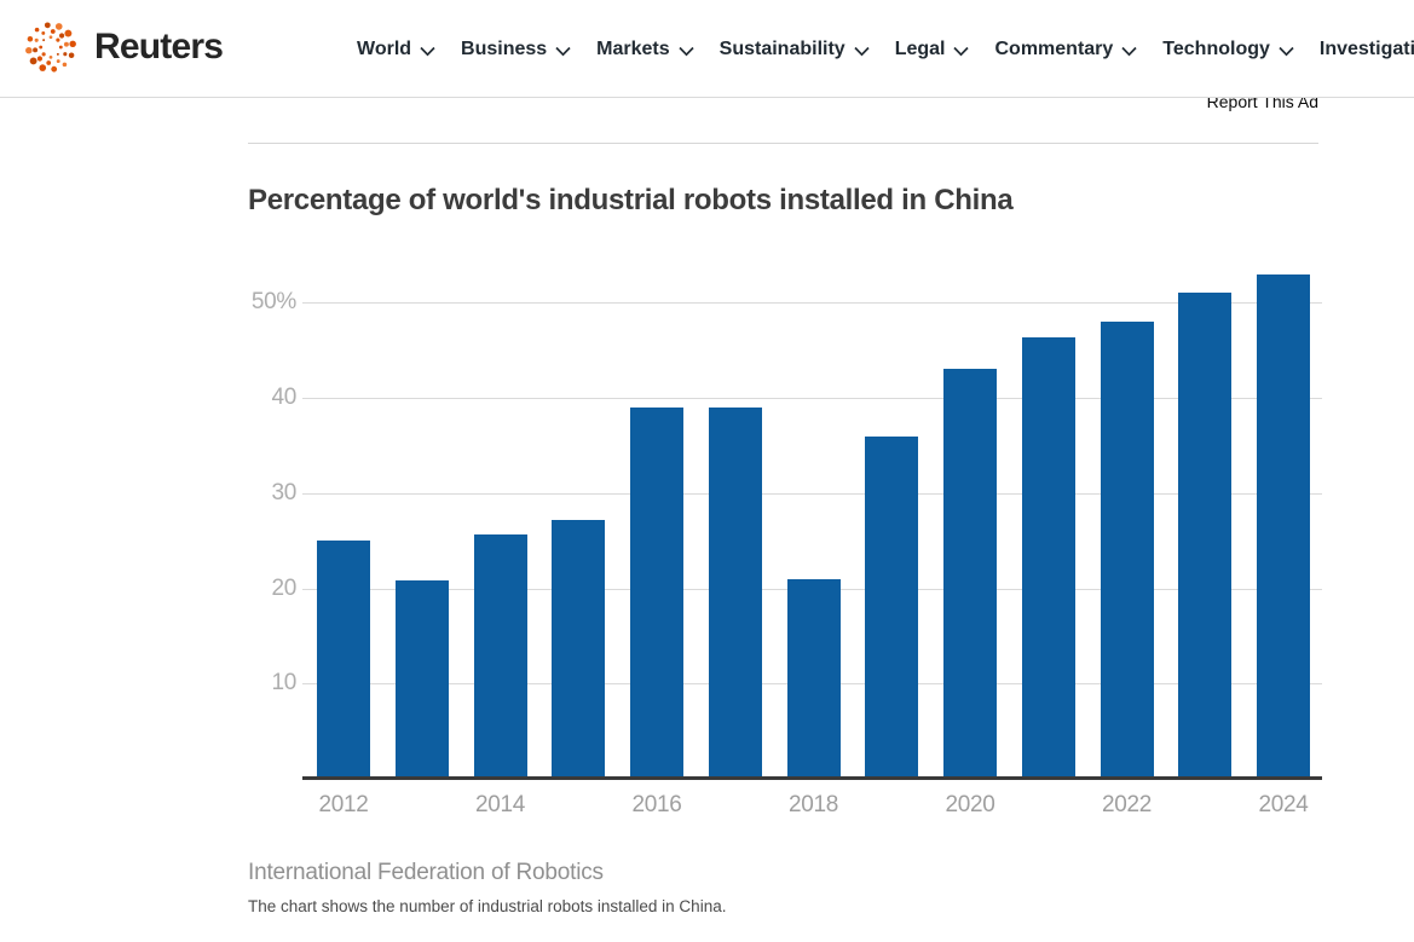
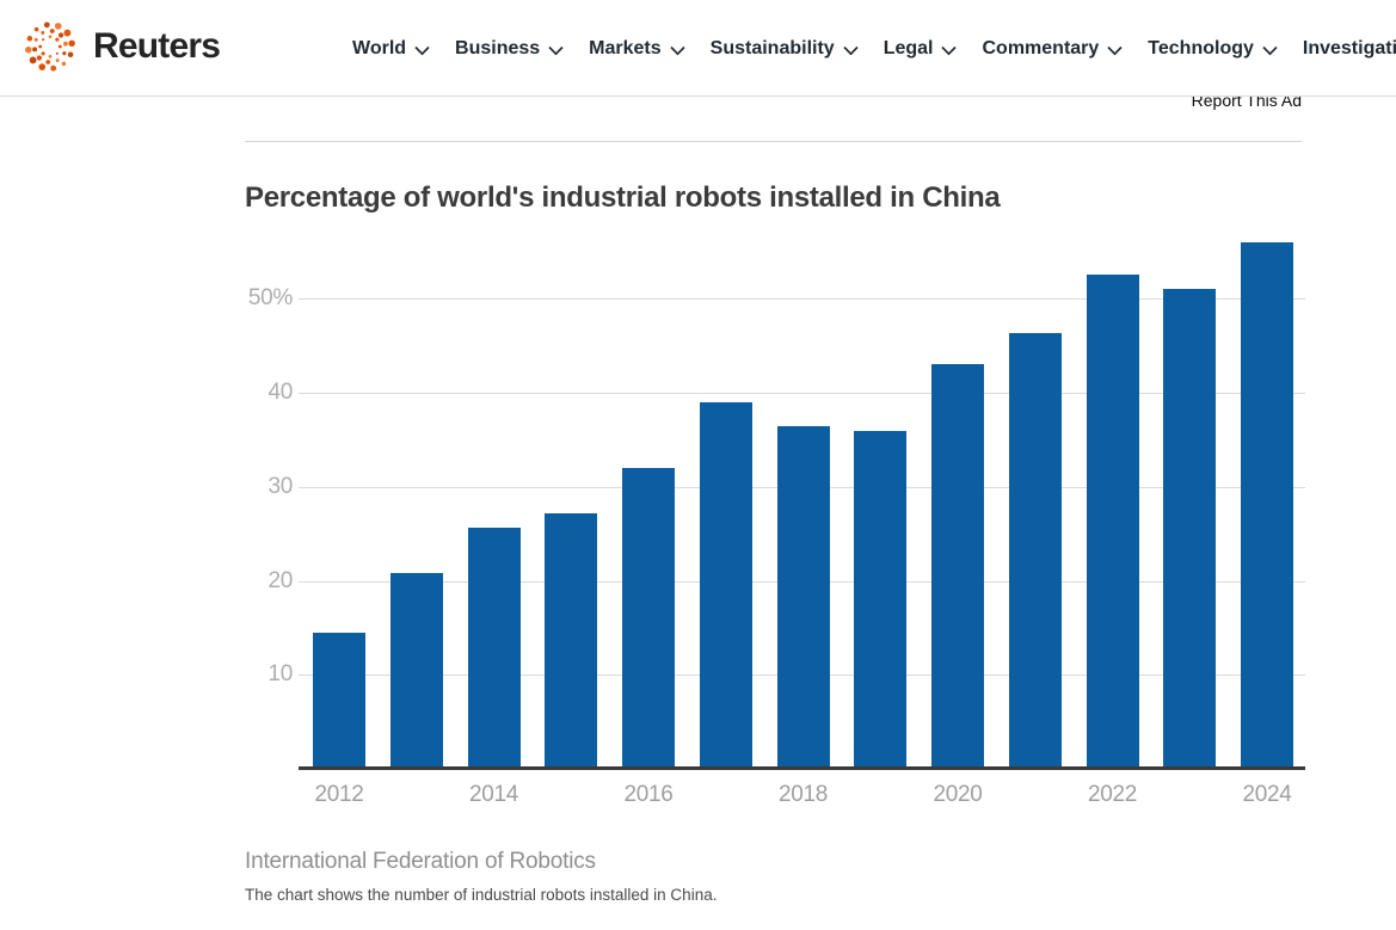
2012: 25% -> 14%
2016: 39% -> 32%
2018: 21% -> 36%
2022: 48% -> 53%
2024: 53% -> 56%
